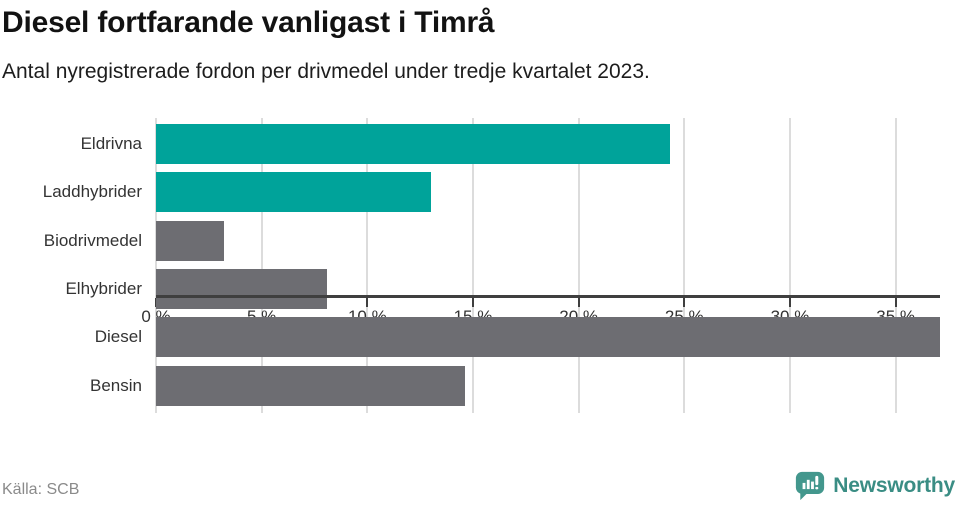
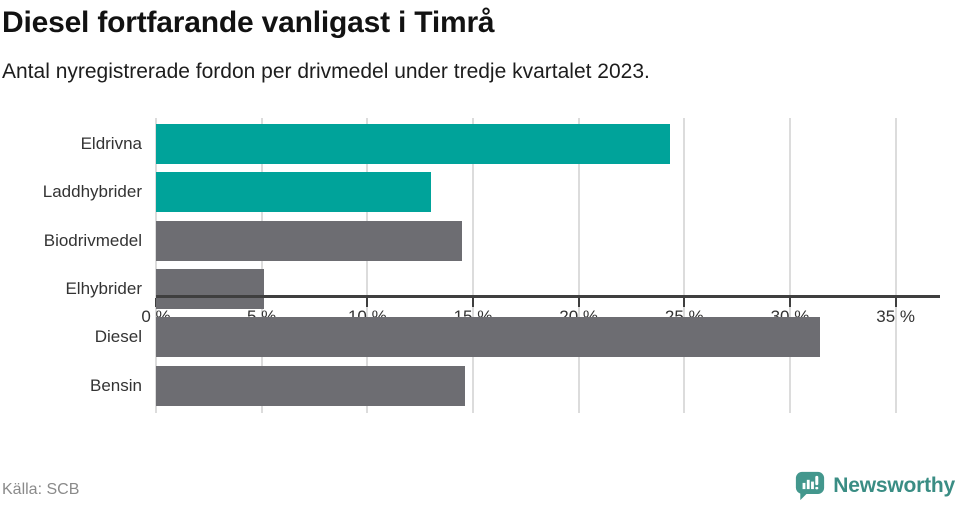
Biodrivmedel: 3.2% -> 14.5%
Elhybrider: 8.1% -> 5.1%
Diesel: 37.1% -> 31.4%
